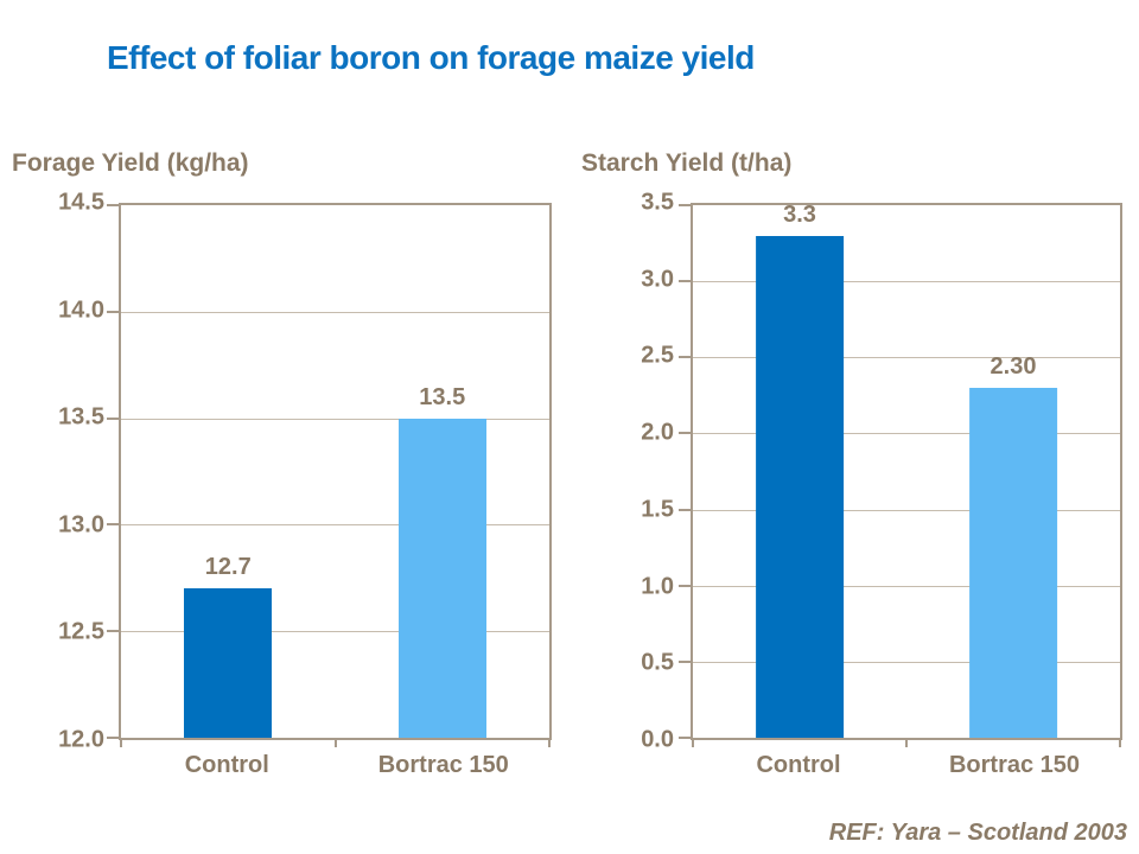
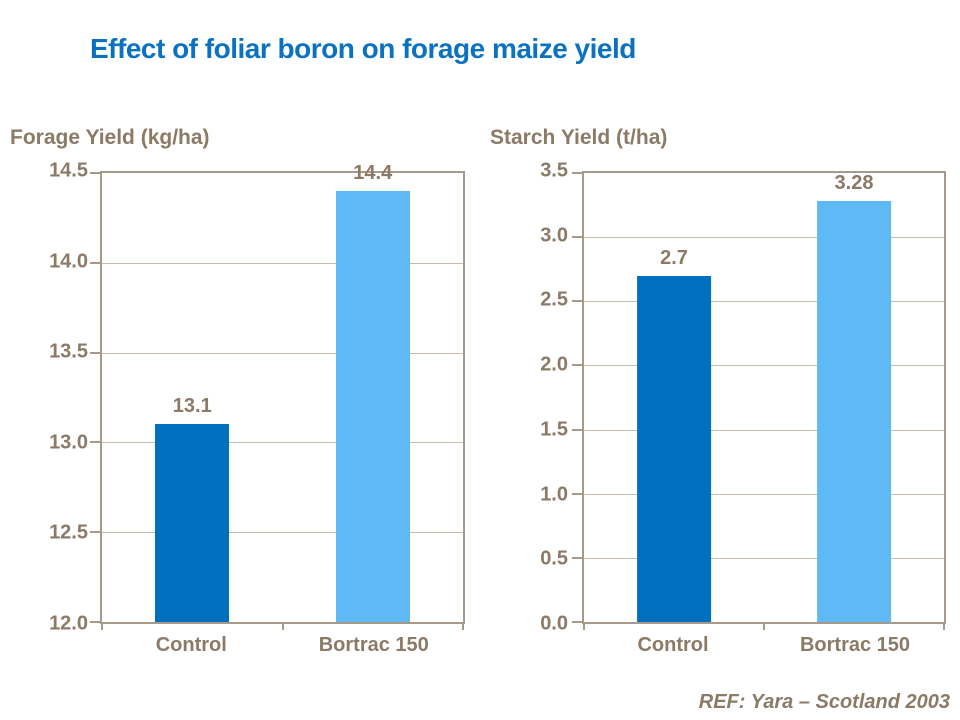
Forage Yield (kg/ha)/Control: 12.7 -> 13.1
Forage Yield (kg/ha)/Bortrac 150: 13.5 -> 14.4
Starch Yield (t/ha)/Control: 3.3 -> 2.7
Starch Yield (t/ha)/Bortrac 150: 2.30 -> 3.28
